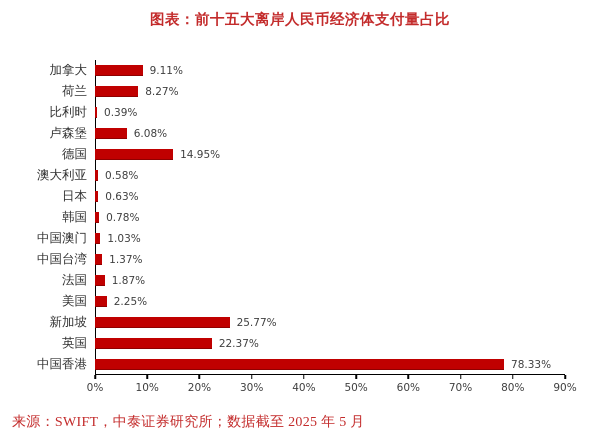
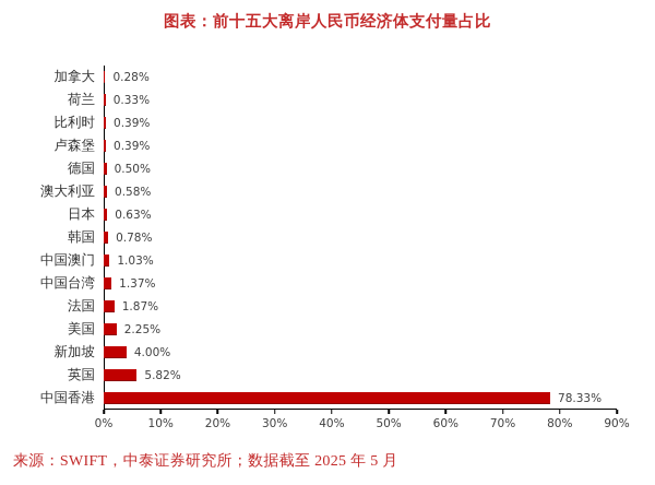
加拿大: 9.11% -> 0.28%
荷兰: 8.27% -> 0.33%
卢森堡: 6.08% -> 0.39%
德国: 14.95% -> 0.50%
新加坡: 25.77% -> 4.00%
英国: 22.37% -> 5.82%
